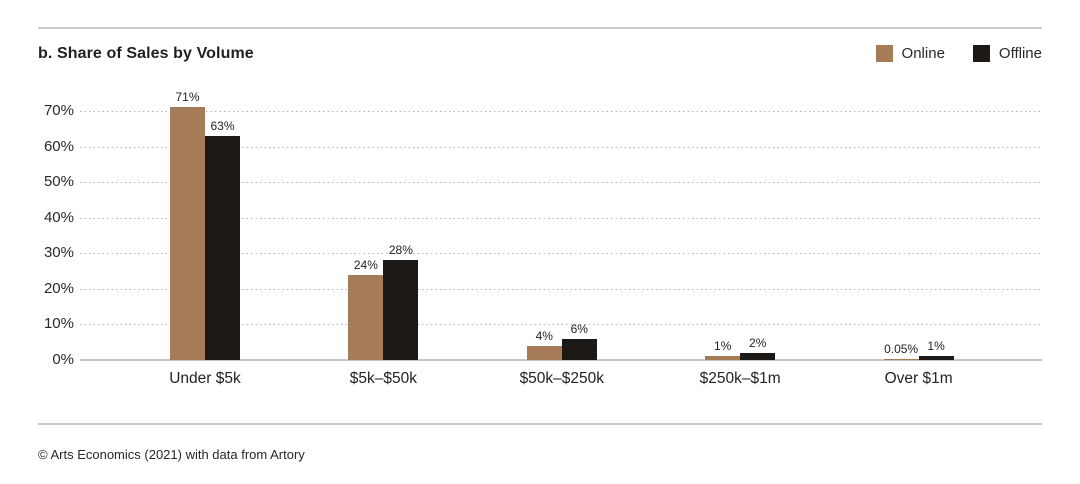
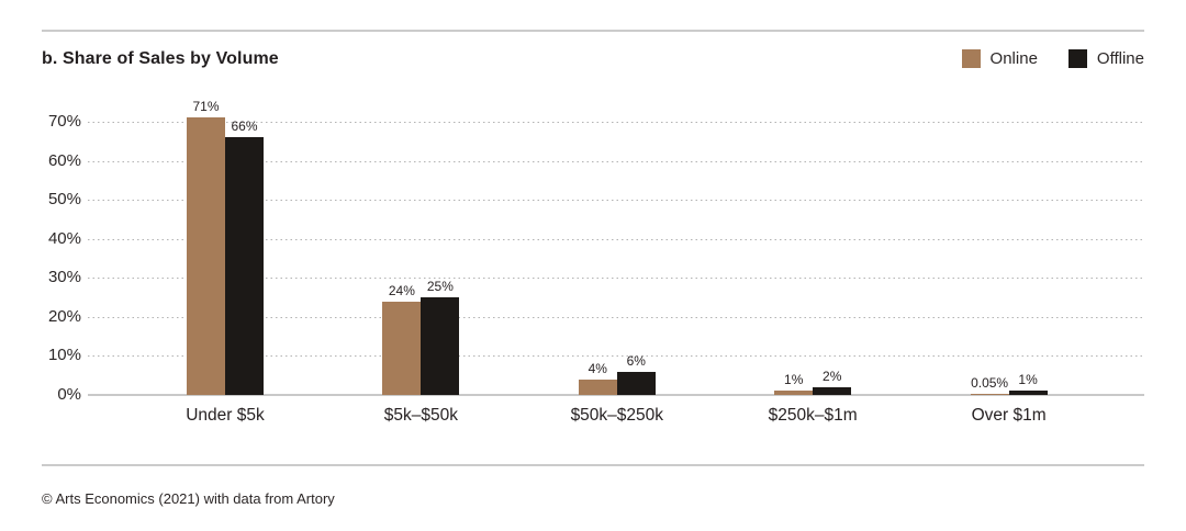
Offline/Under $5k: 63% -> 66%
Offline/$5k–$50k: 28% -> 25%
